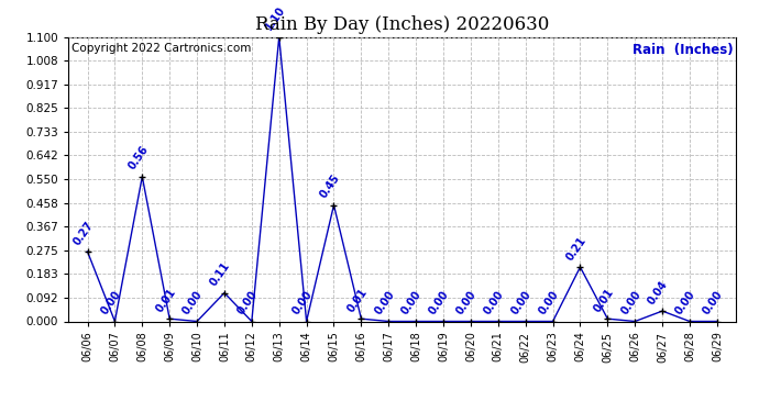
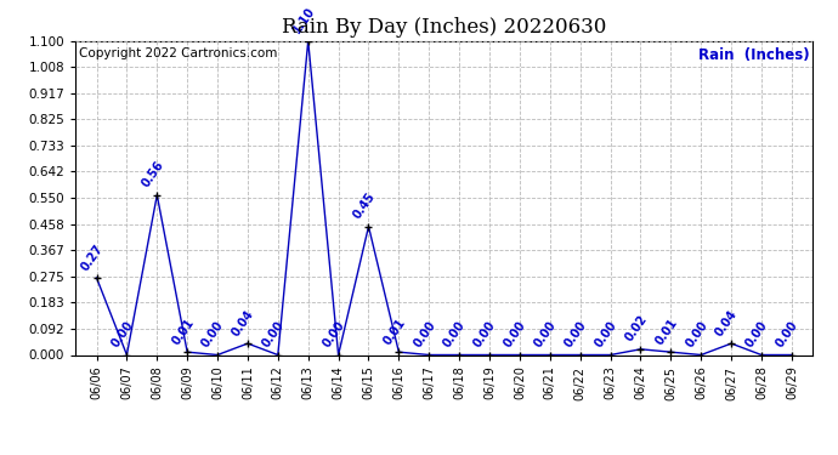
06/11: 0.11 -> 0.04
06/24: 0.21 -> 0.02
